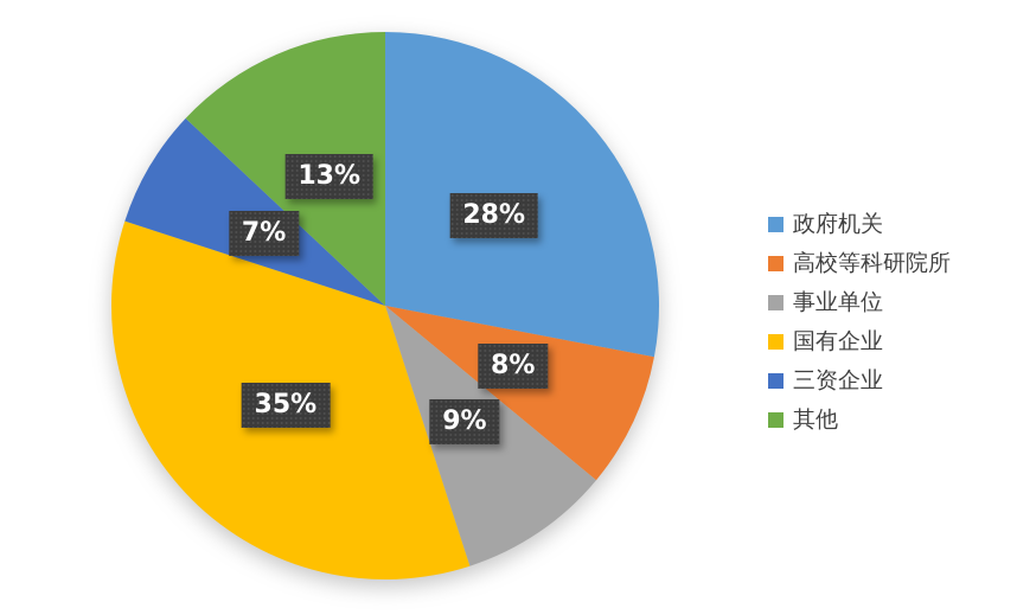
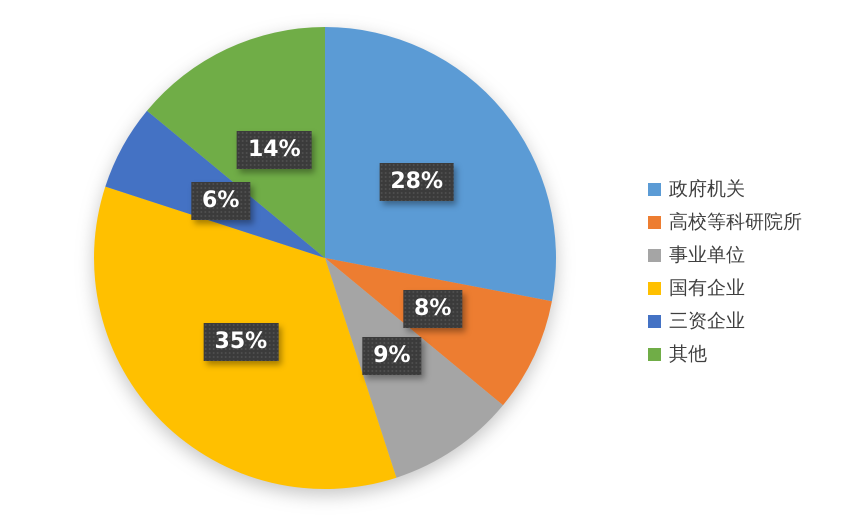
三资企业: 7% -> 6%
其他: 13% -> 14%
